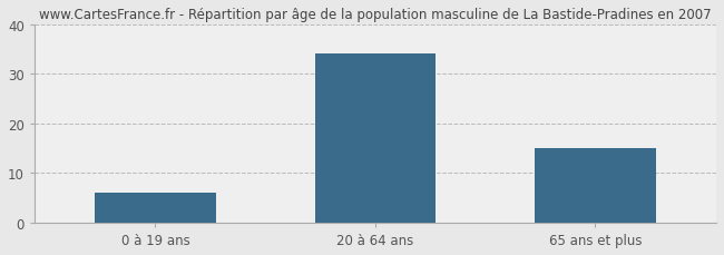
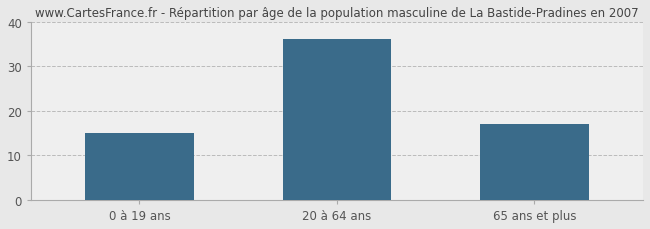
0 à 19 ans: 6 -> 15
20 à 64 ans: 34 -> 36
65 ans et plus: 15 -> 17
